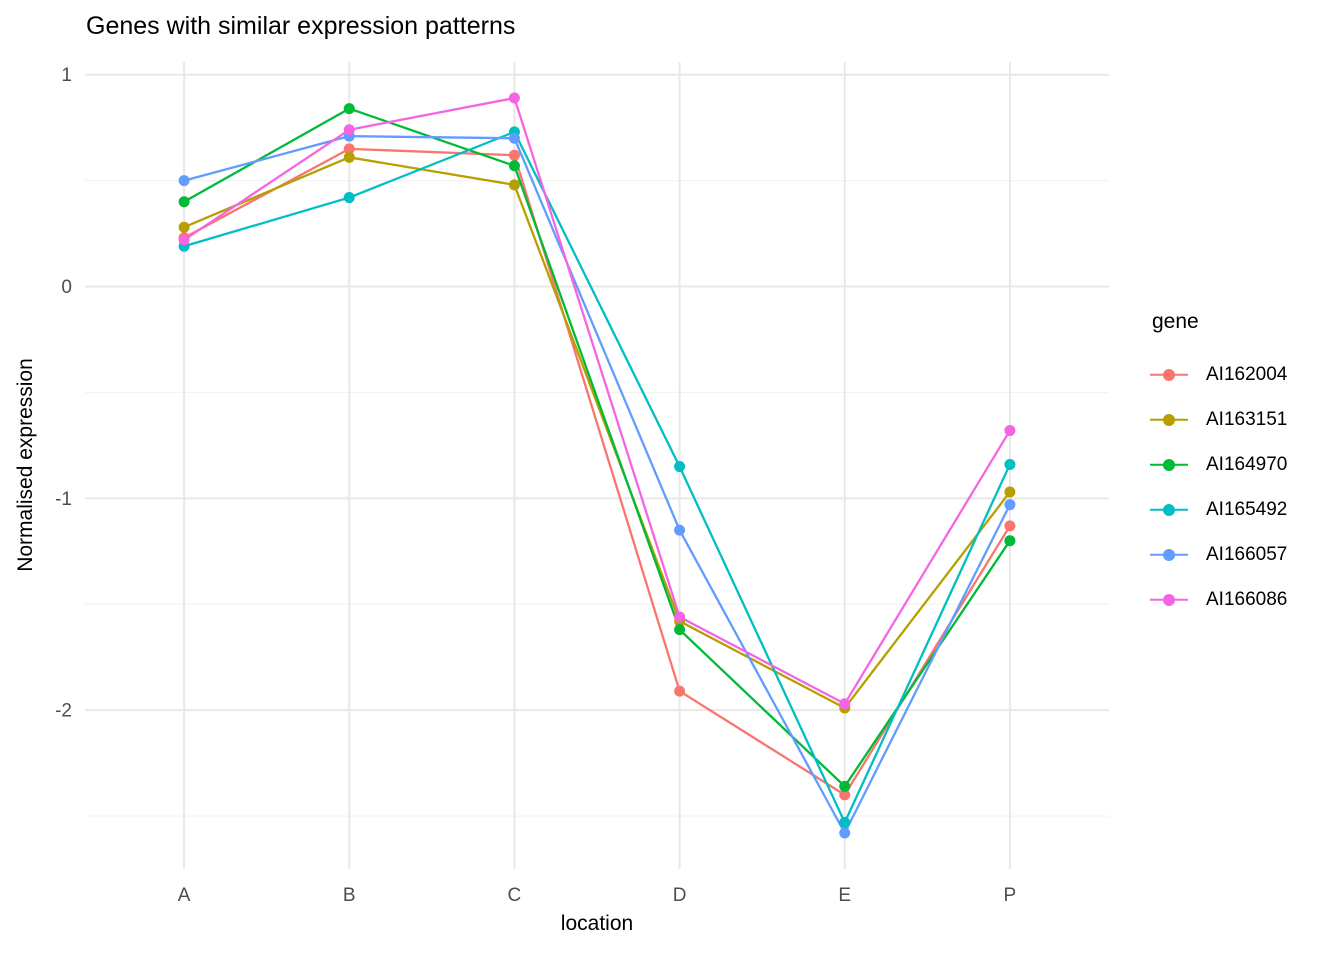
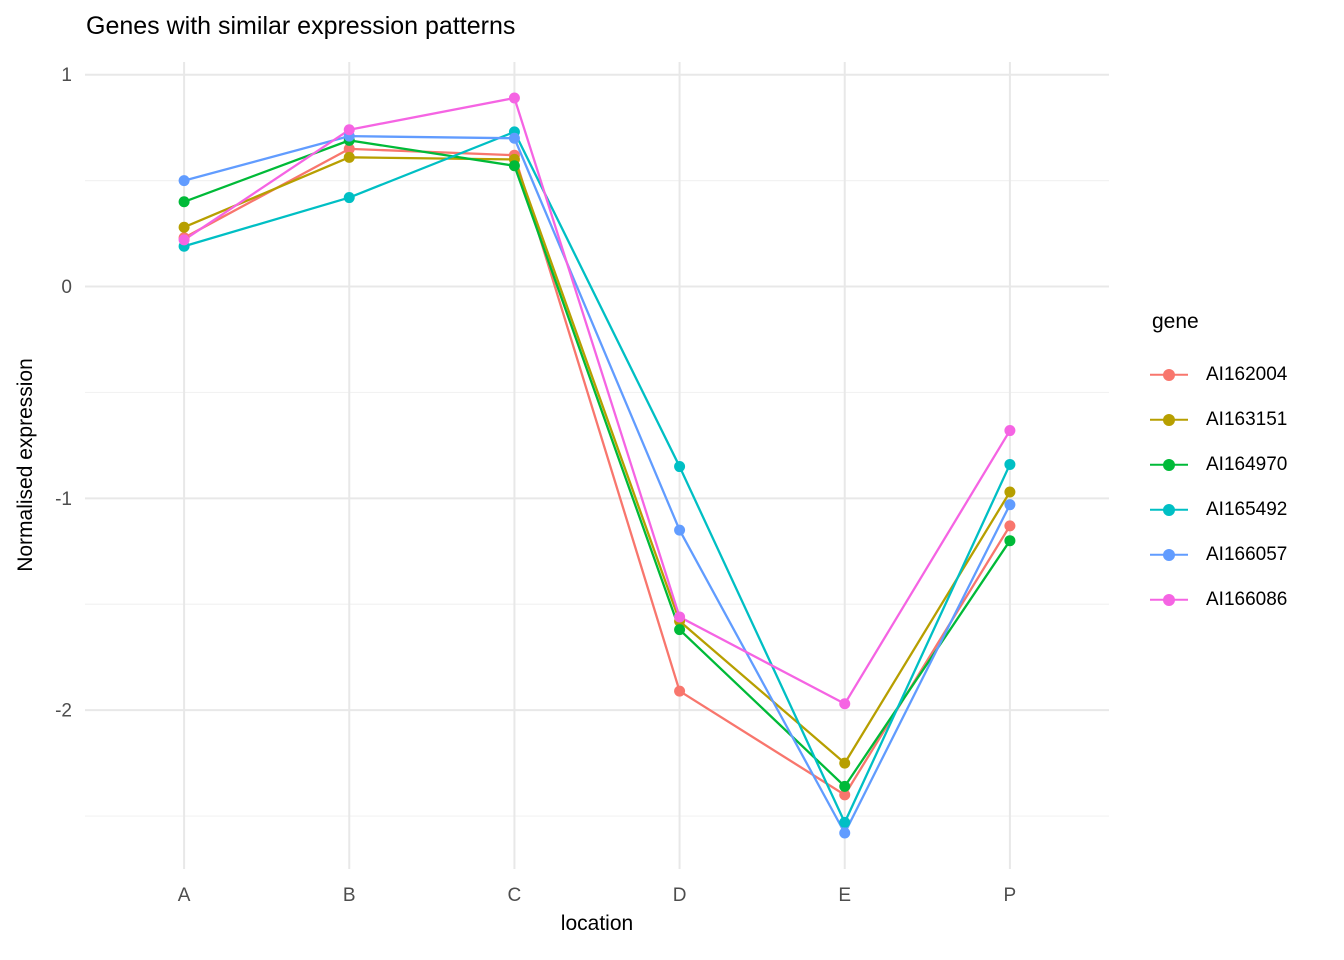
AI164970/B: 0.84 -> 0.69
AI163151/C: 0.48 -> 0.60
AI163151/E: -1.99 -> -2.25
